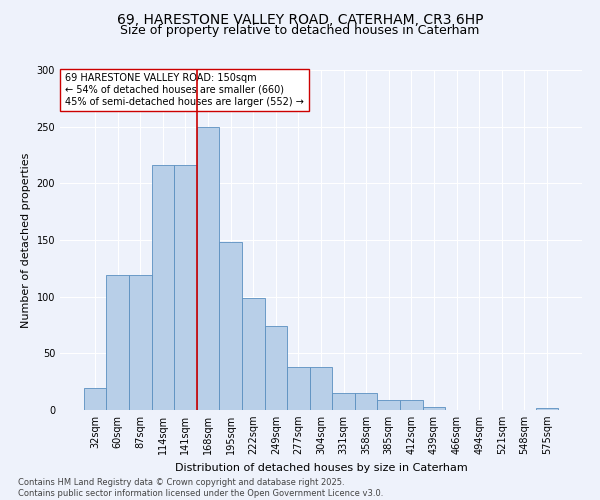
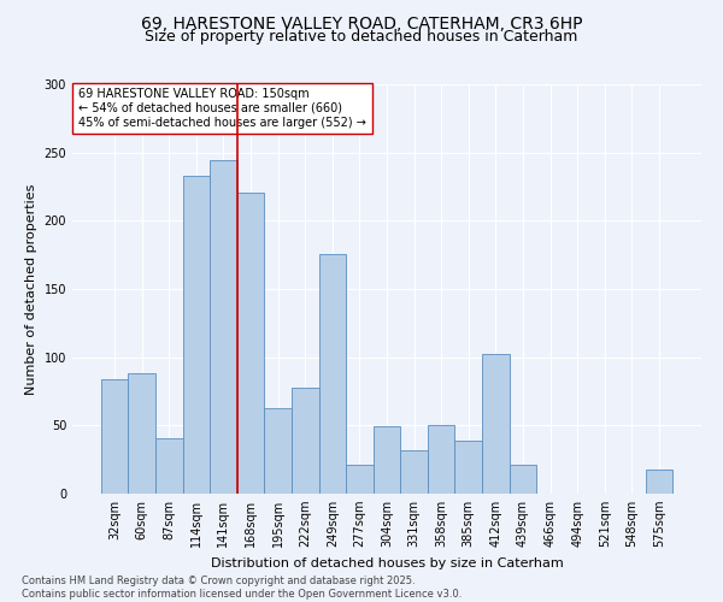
32sqm: 19 -> 84
60sqm: 119 -> 88
87sqm: 119 -> 41
114sqm: 216 -> 233
141sqm: 216 -> 244
168sqm: 250 -> 221
195sqm: 148 -> 63
222sqm: 99 -> 78
249sqm: 74 -> 176
277sqm: 38 -> 21
304sqm: 38 -> 49
331sqm: 15 -> 32
358sqm: 15 -> 50
385sqm: 9 -> 39
412sqm: 9 -> 102
439sqm: 3 -> 21
575sqm: 2 -> 18
